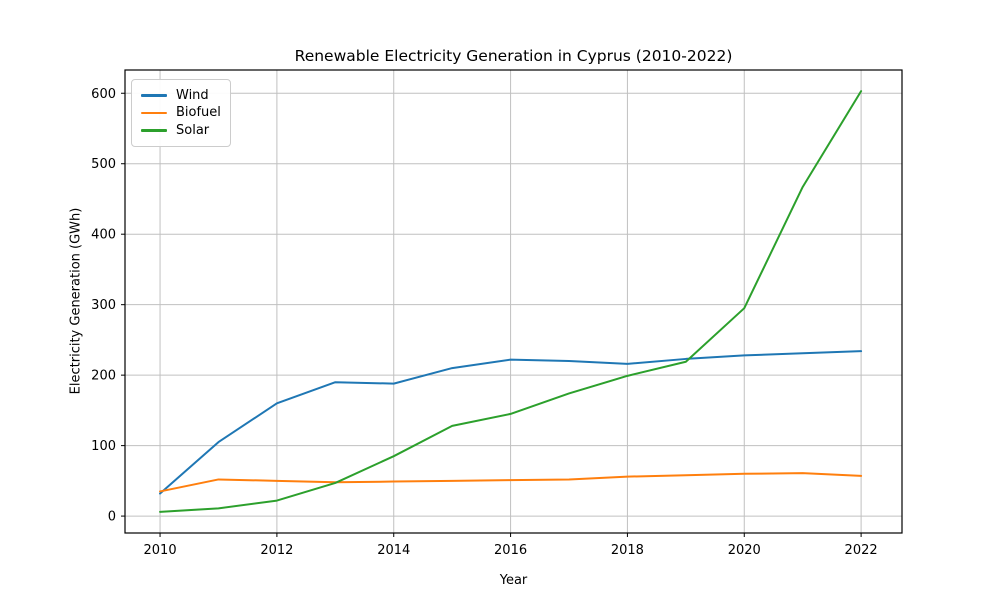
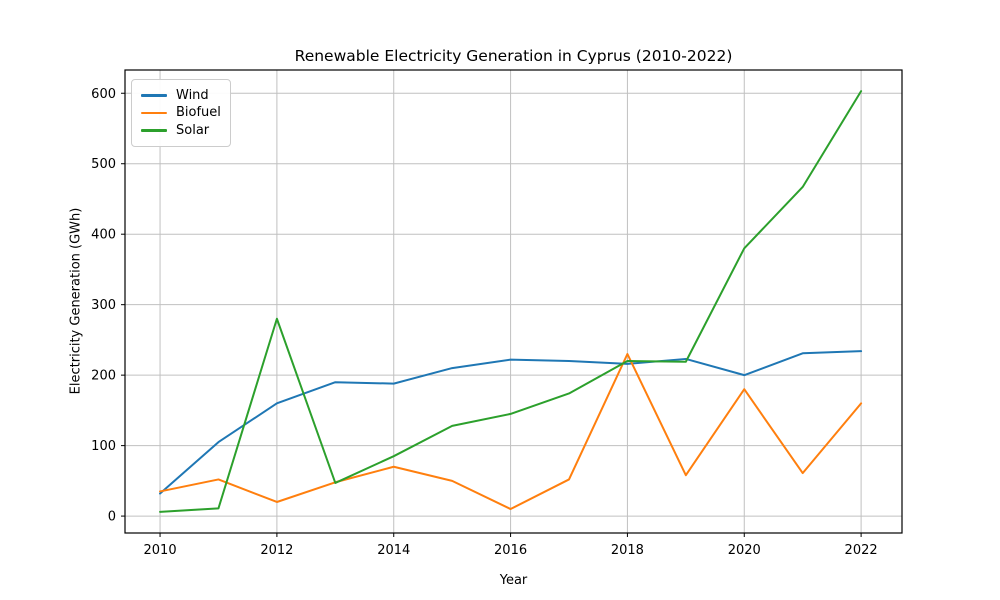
Biofuel/2012: 50 -> 20
Solar/2012: 20 -> 280
Biofuel/2014: 50 -> 70
Biofuel/2016: 50 -> 10
Biofuel/2018: 60 -> 230
Solar/2018: 200 -> 220
Wind/2020: 230 -> 200
Biofuel/2020: 60 -> 180
Solar/2020: 300 -> 380
Biofuel/2022: 60 -> 160
